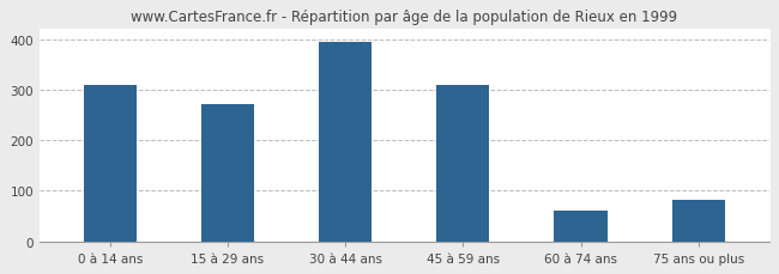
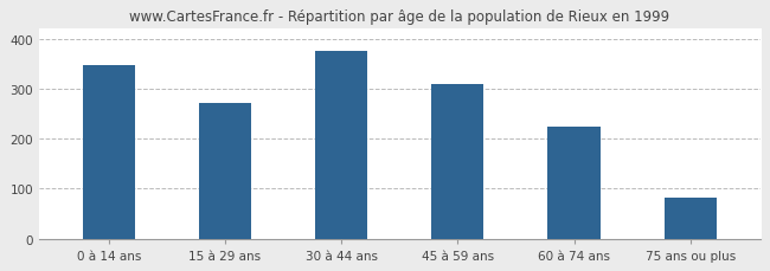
0 à 14 ans: 310 -> 348
30 à 44 ans: 395 -> 376
60 à 74 ans: 60 -> 224
